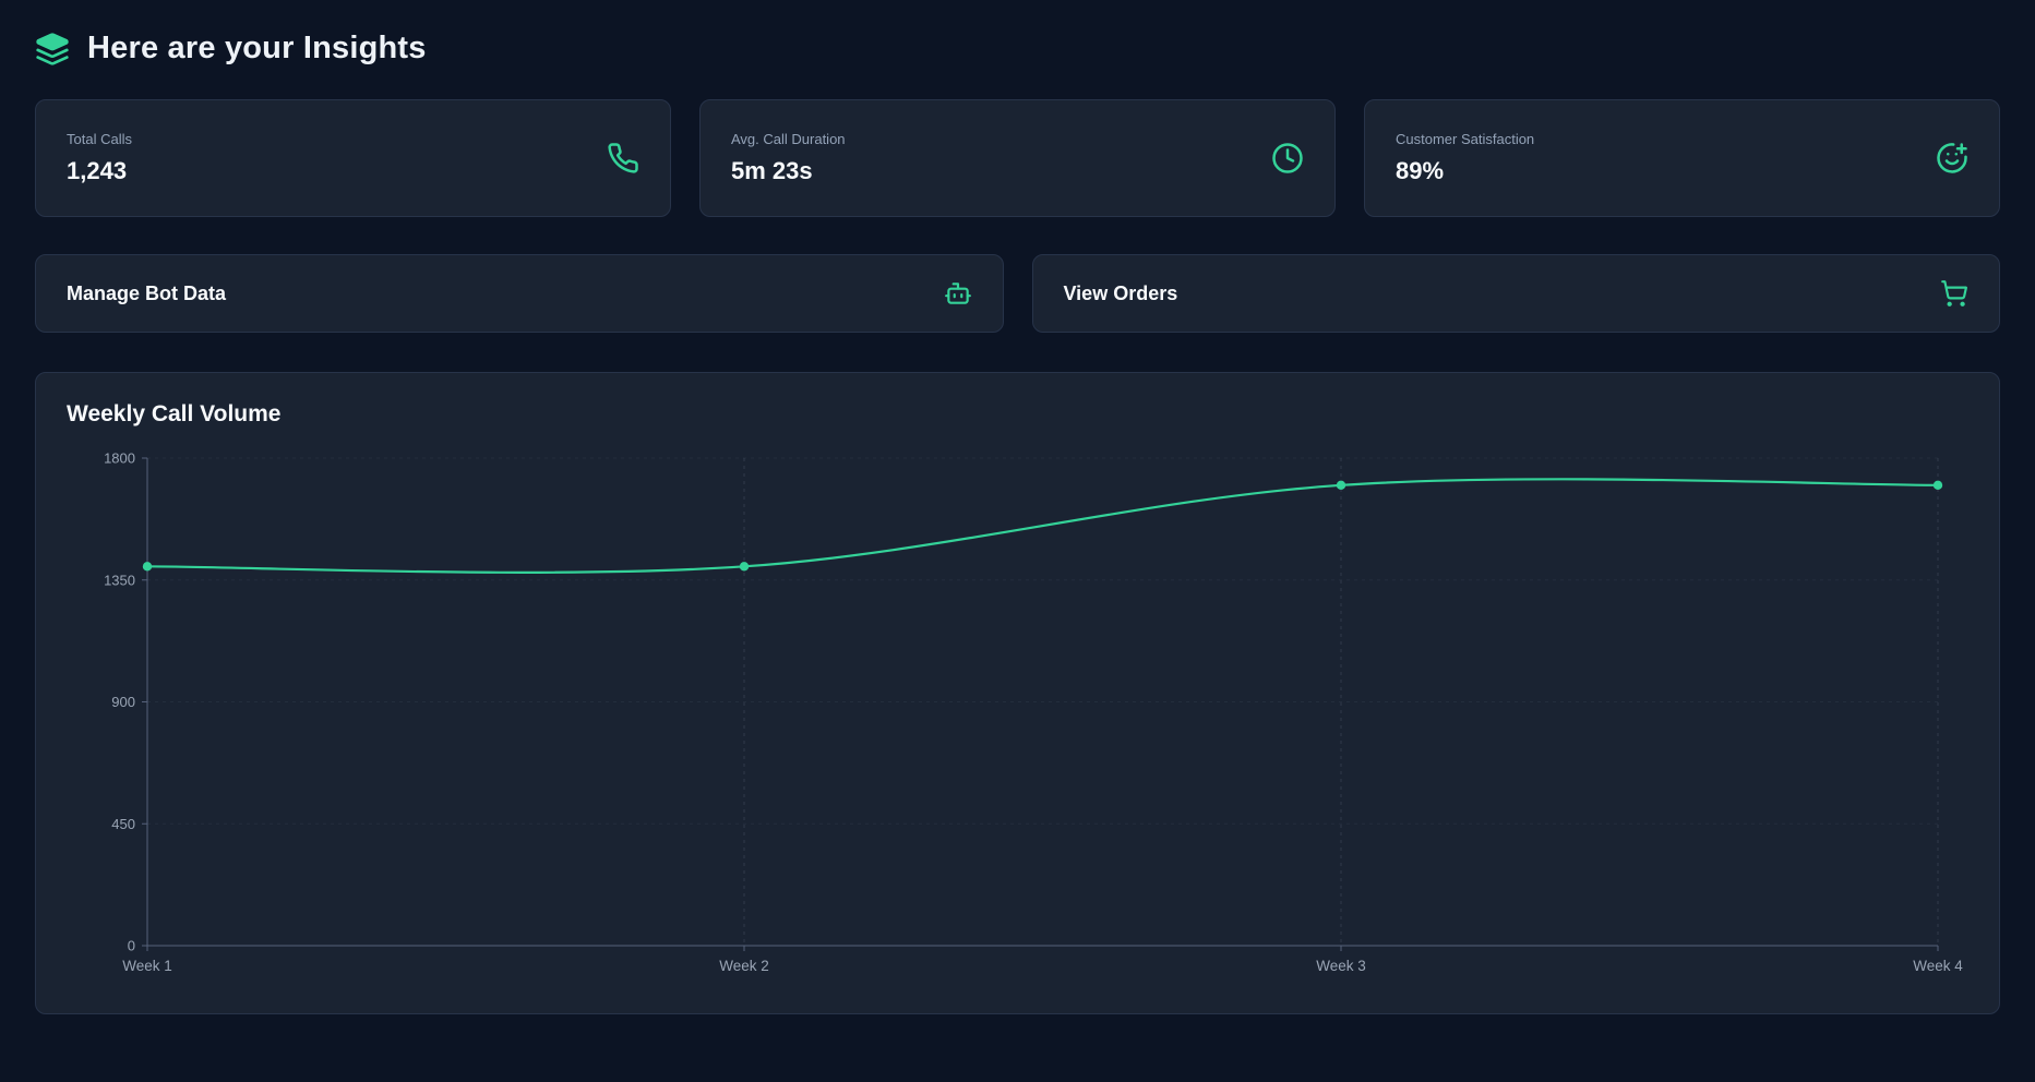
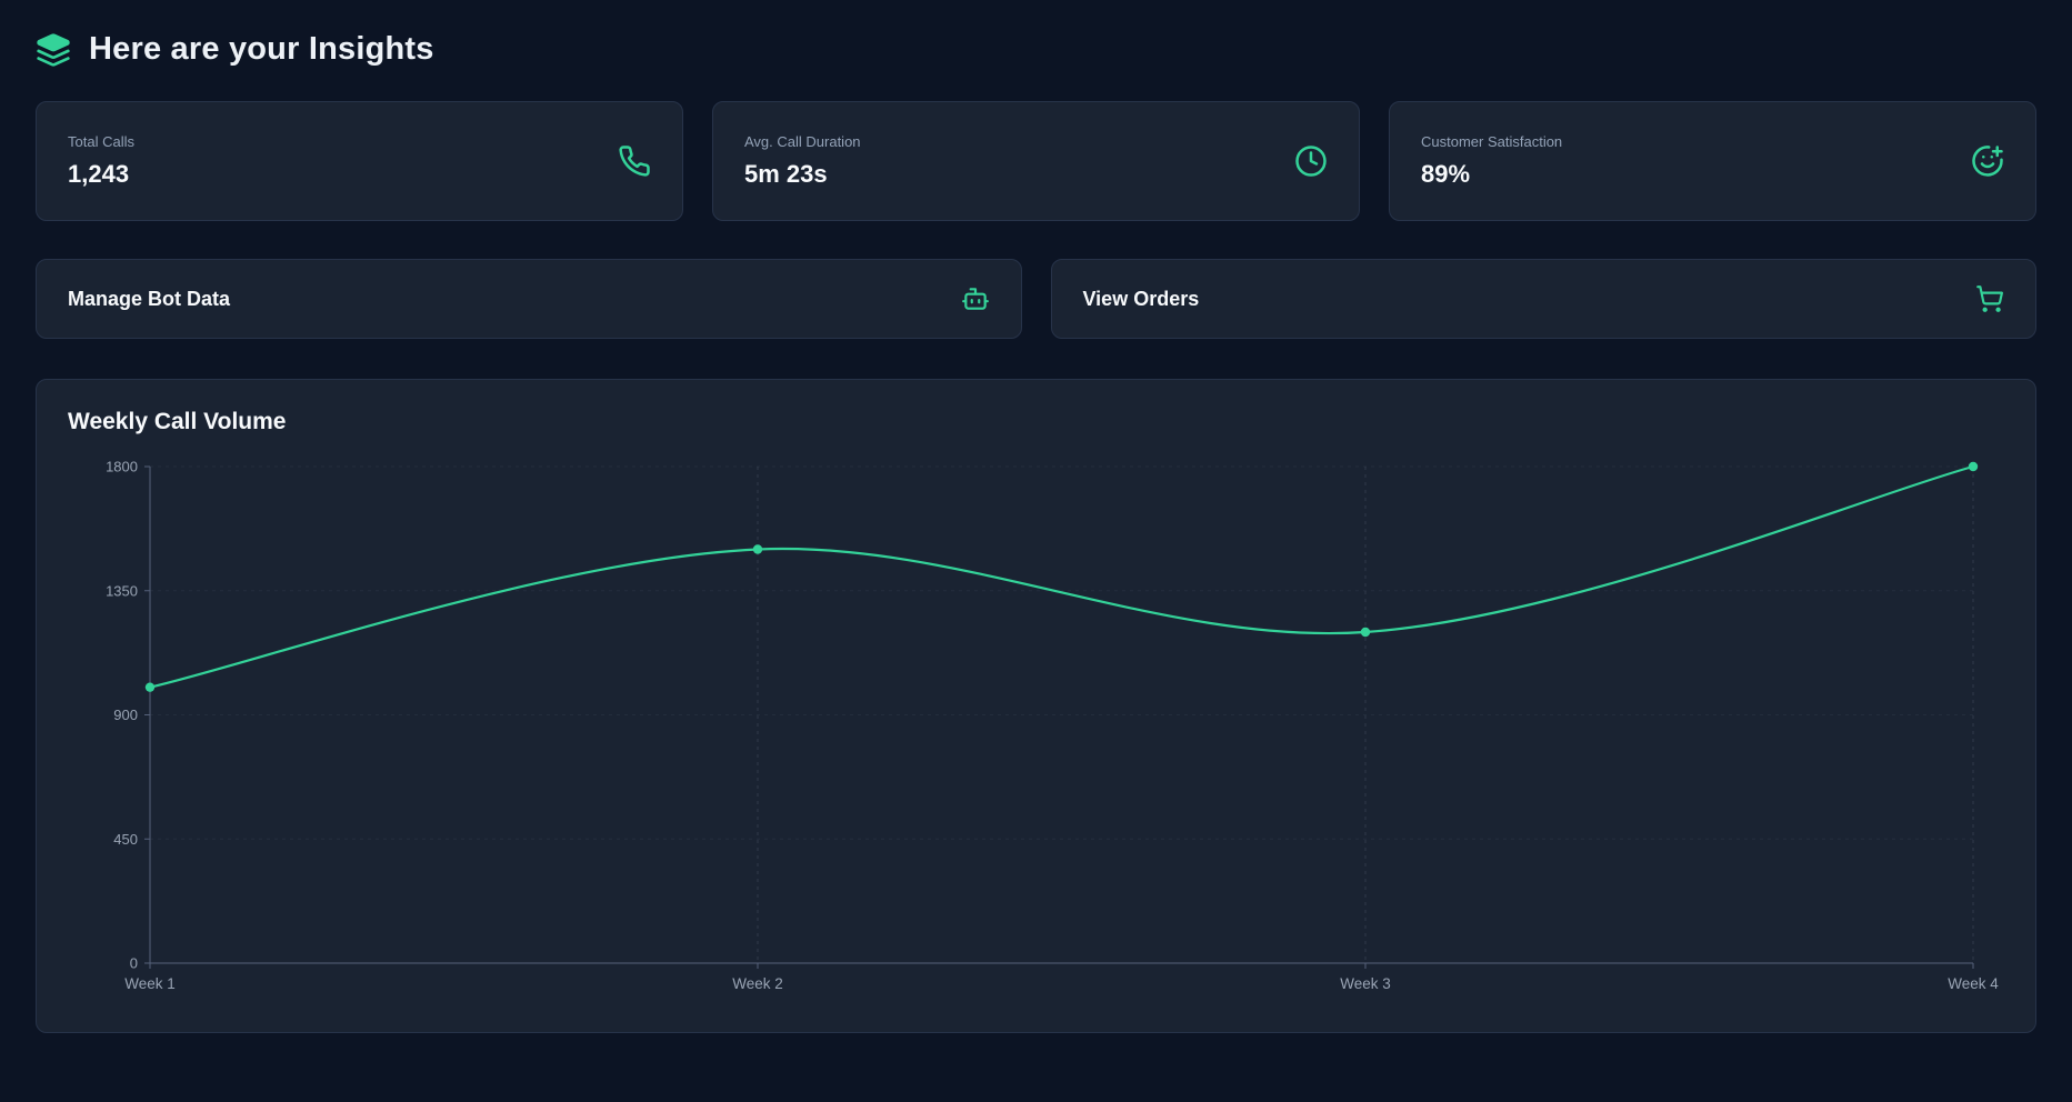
Week 1: 1400 -> 1000
Week 2: 1400 -> 1500
Week 3: 1700 -> 1200
Week 4: 1700 -> 1800
